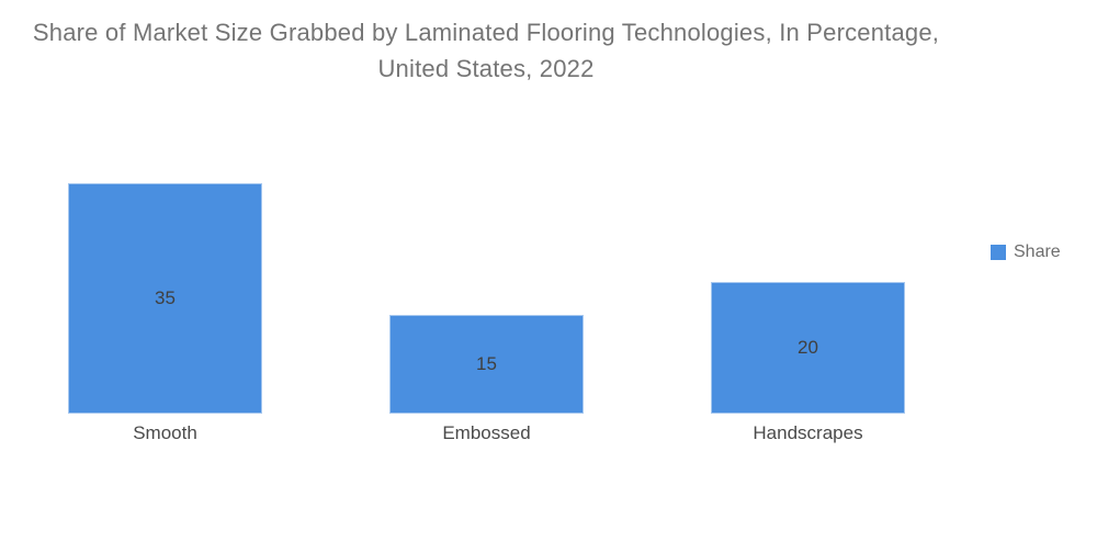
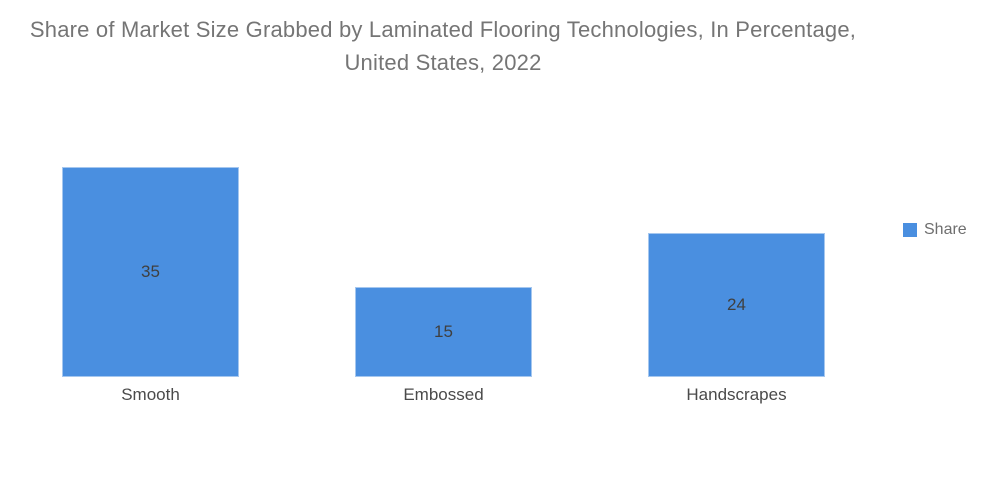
Handscrapes: 20 -> 24
